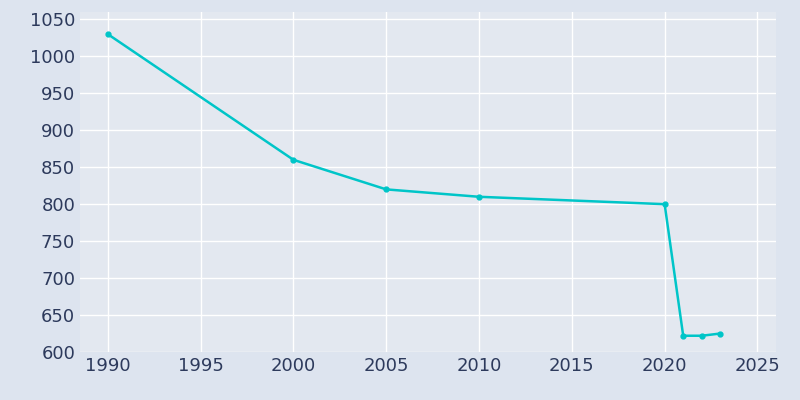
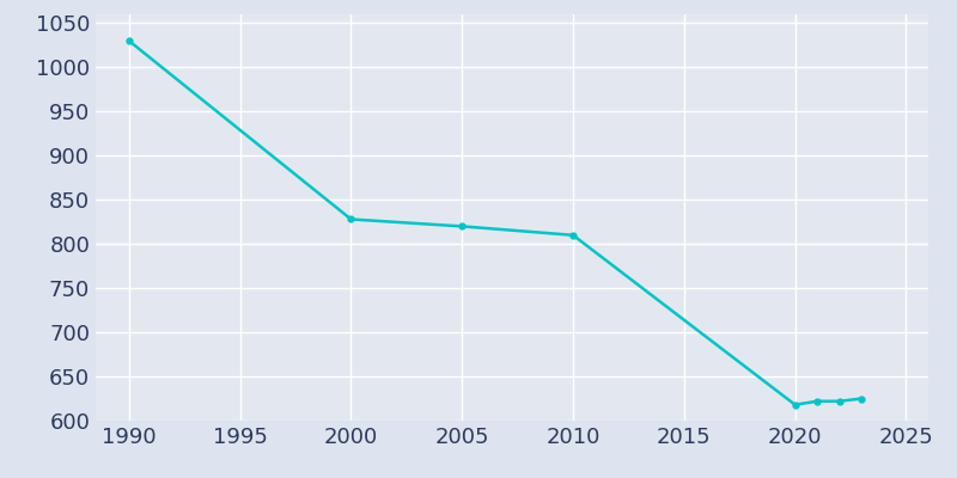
2000: 860 -> 828
2020: 800 -> 618
